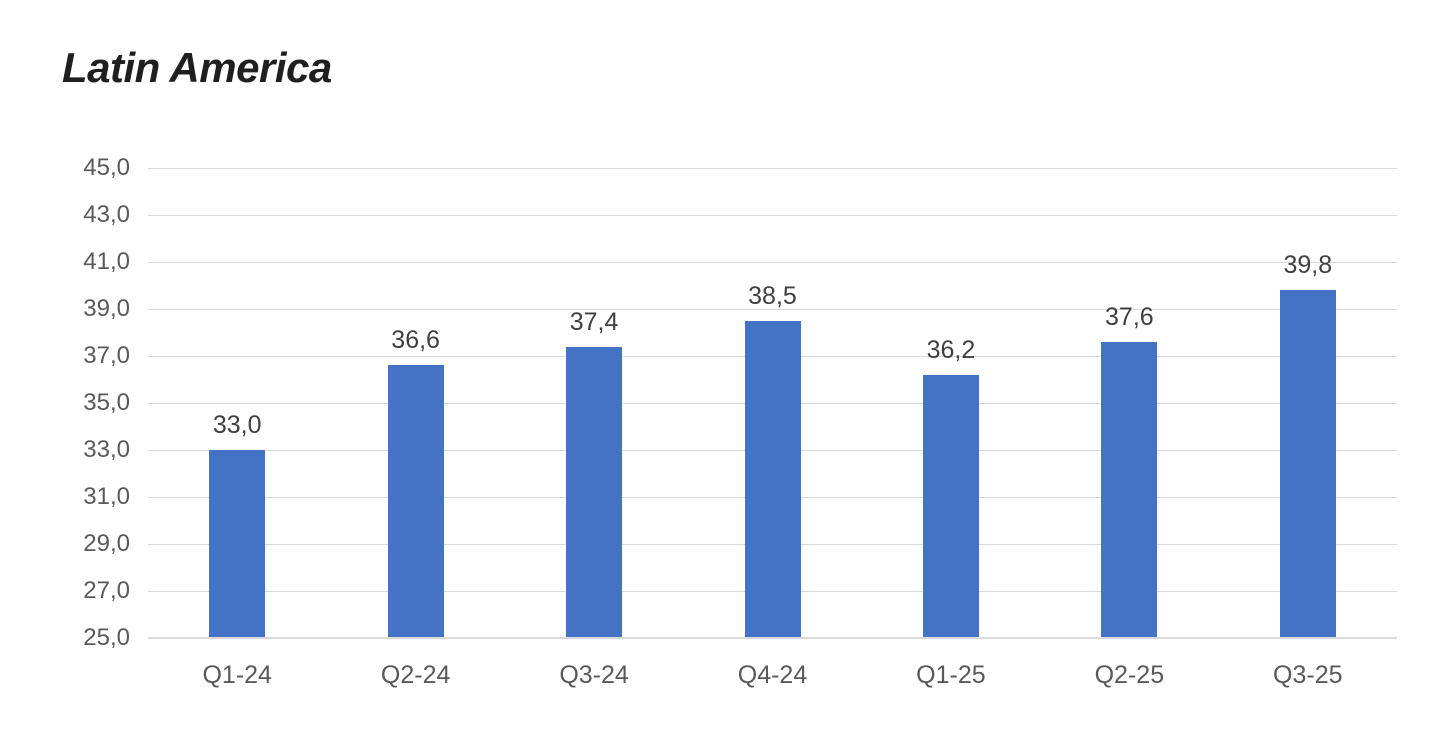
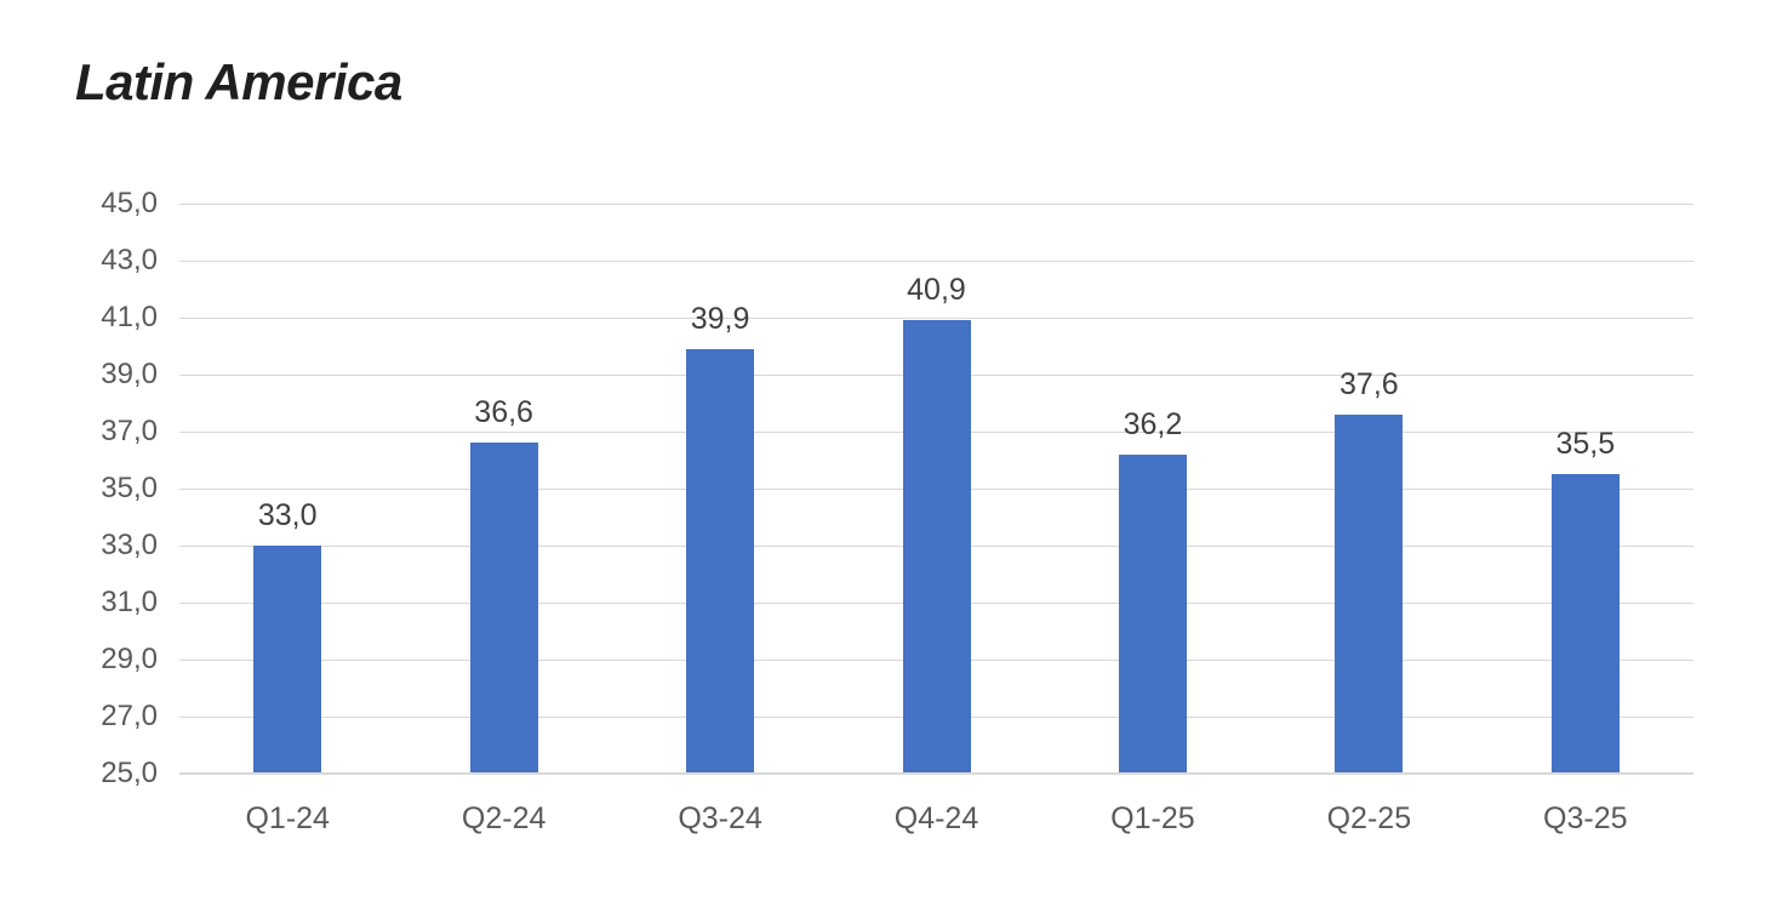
Q3-24: 37,4 -> 39,9
Q4-24: 38,5 -> 40,9
Q3-25: 39,8 -> 35,5
